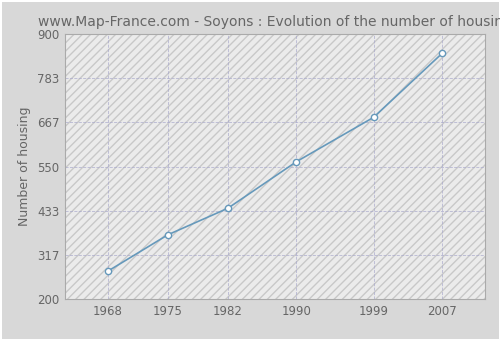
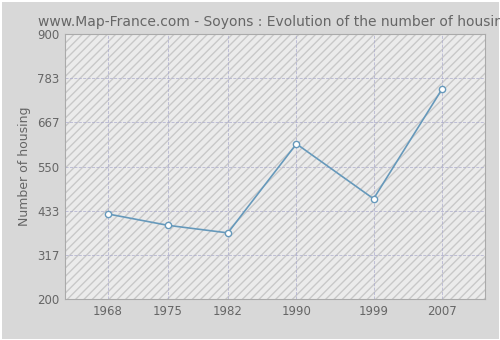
1968: 274 -> 425
1975: 370 -> 395
1982: 440 -> 375
1990: 563 -> 610
1999: 680 -> 465
2007: 849 -> 755
